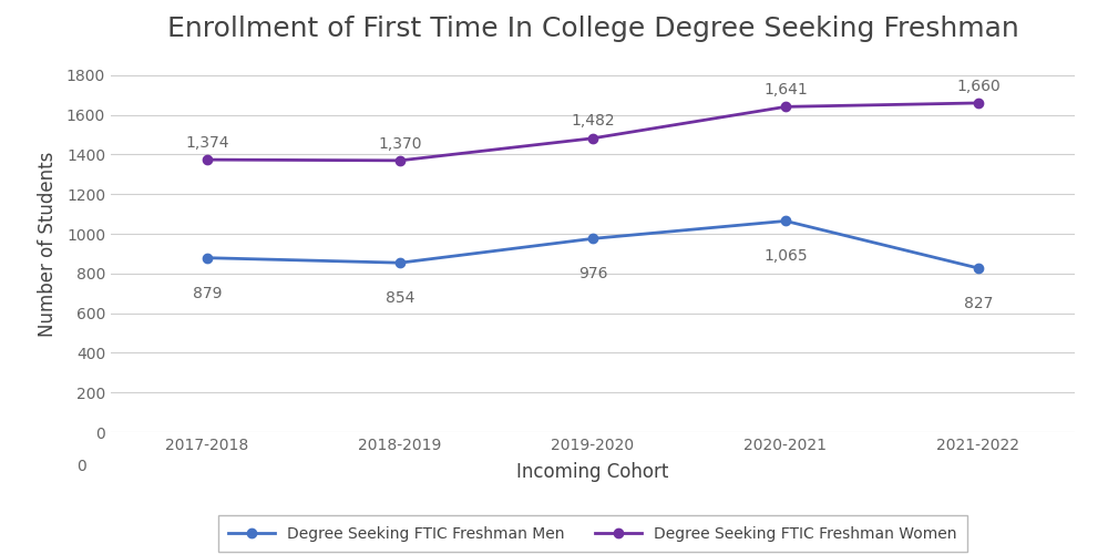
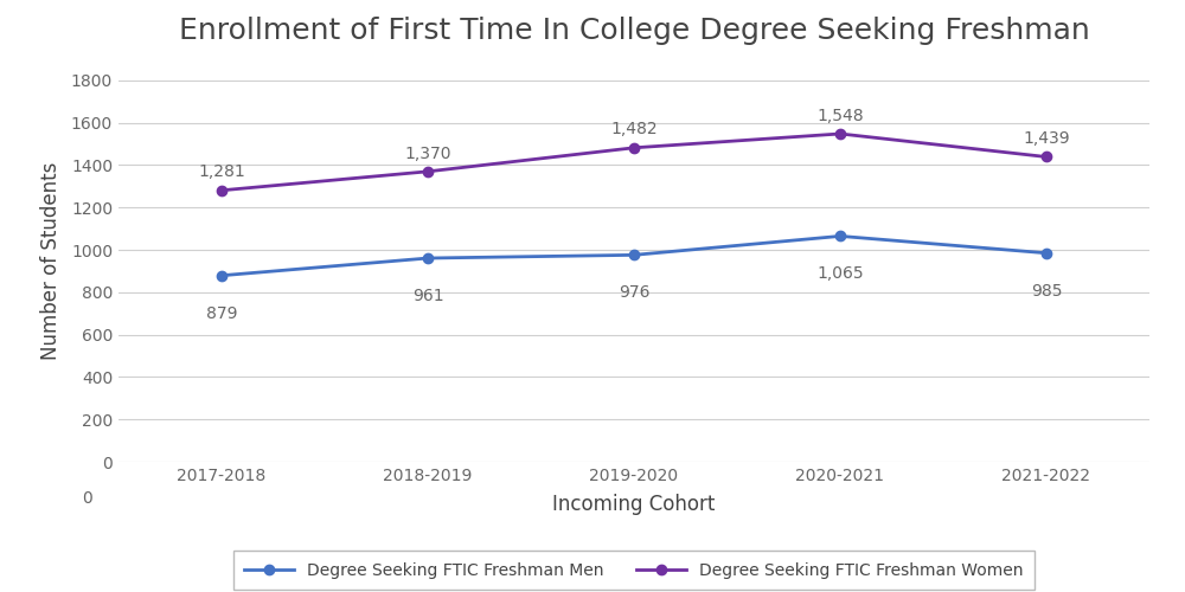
Degree Seeking FTIC Freshman Women/2017-2018: 1,374 -> 1,281
Degree Seeking FTIC Freshman Men/2018-2019: 854 -> 961
Degree Seeking FTIC Freshman Women/2020-2021: 1,641 -> 1,548
Degree Seeking FTIC Freshman Men/2021-2022: 827 -> 985
Degree Seeking FTIC Freshman Women/2021-2022: 1,660 -> 1,439
